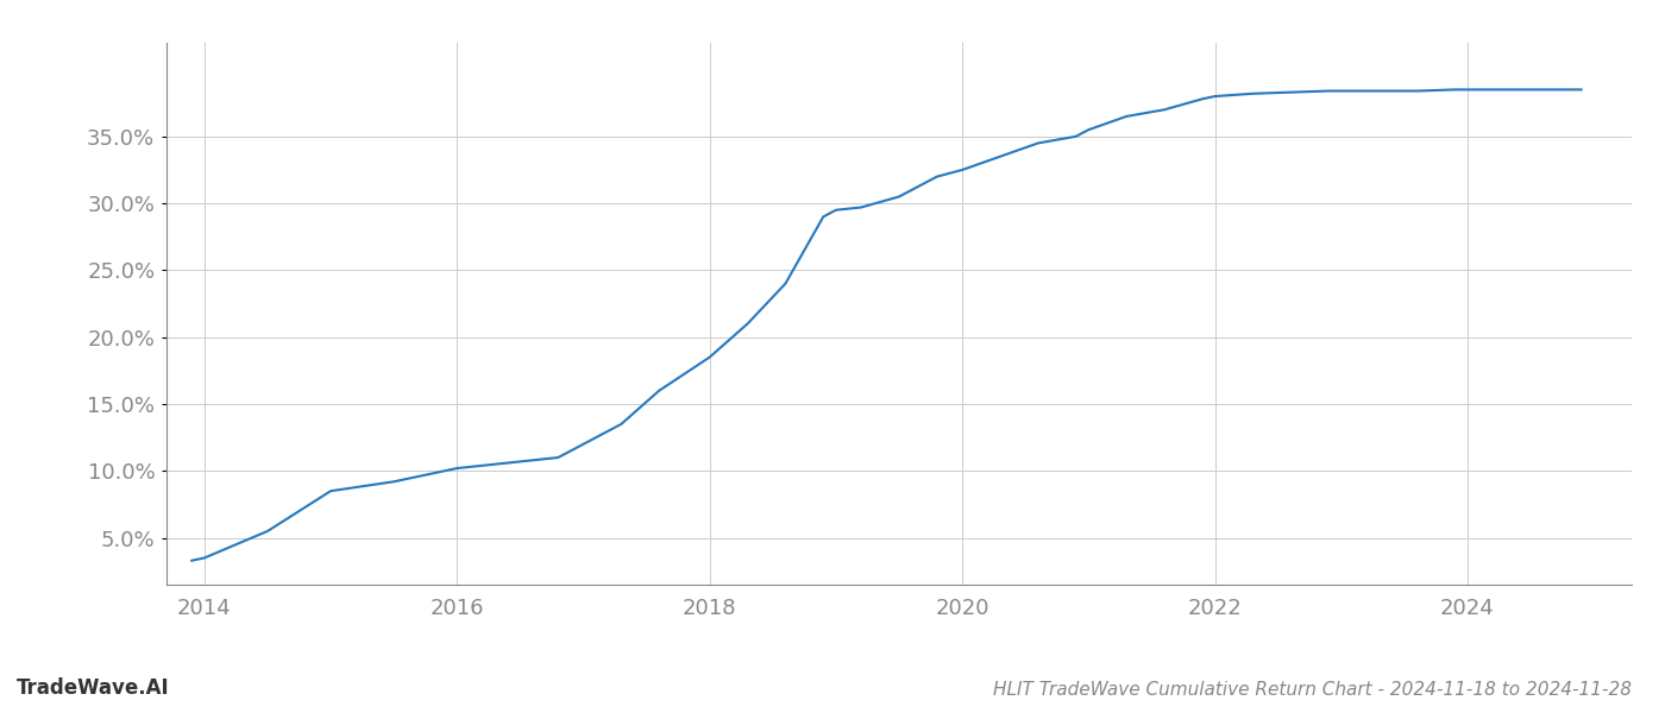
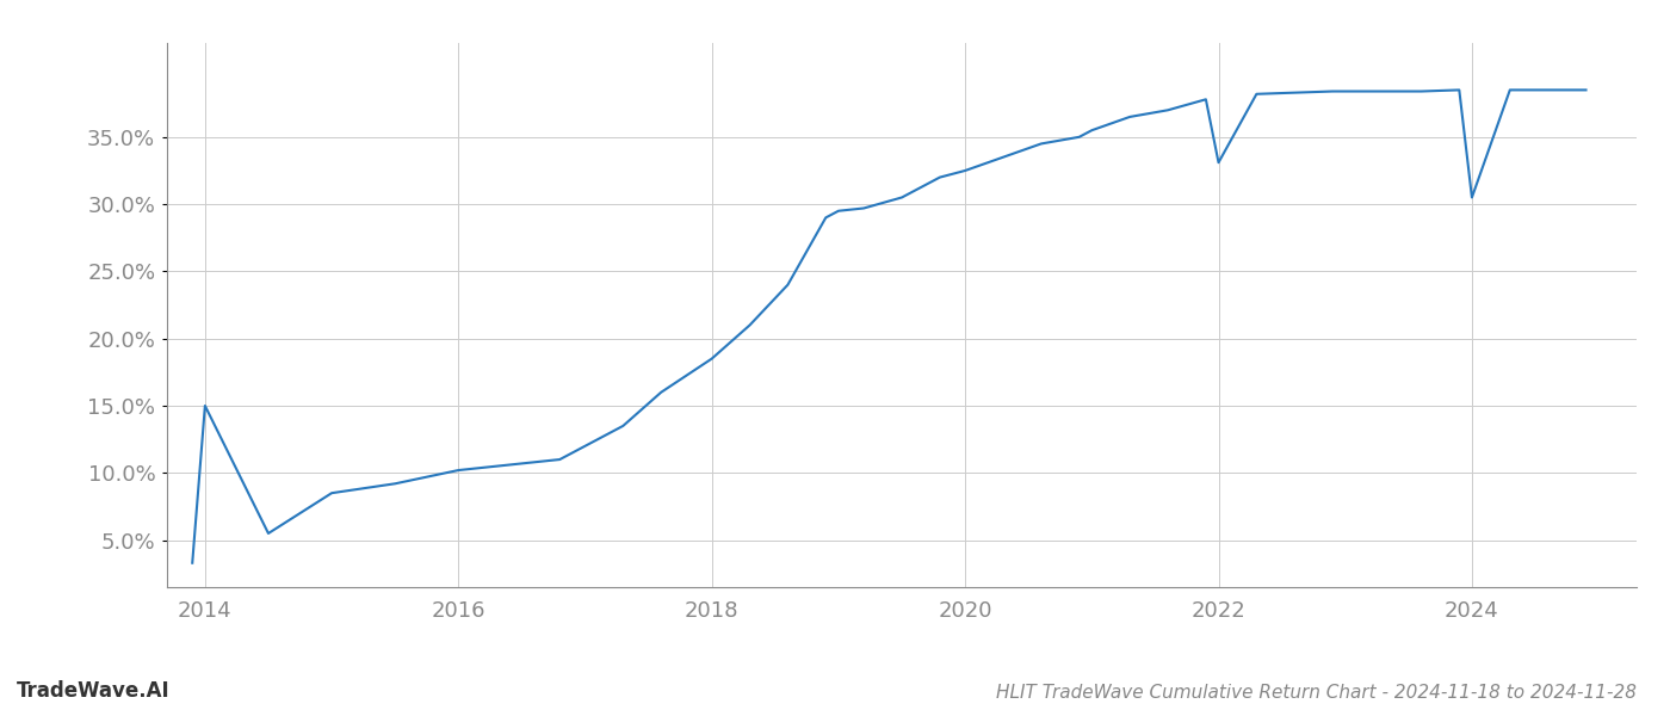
2014: 3.5% -> 15.0%
2022: 38.0% -> 33.1%
2024: 38.5% -> 30.5%
